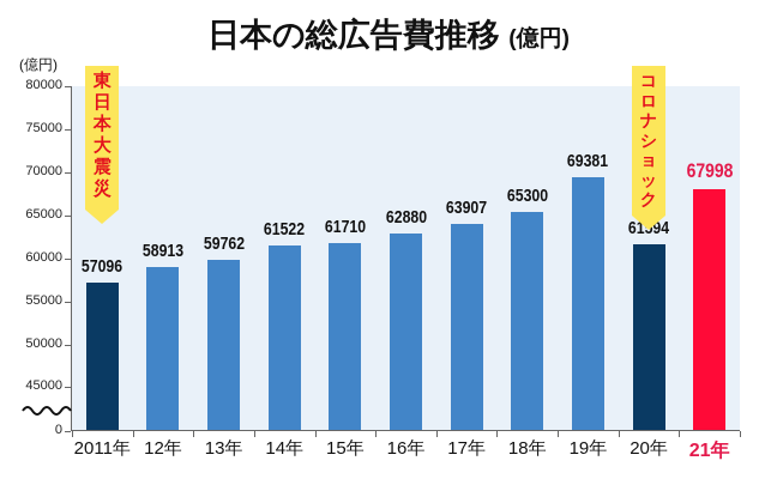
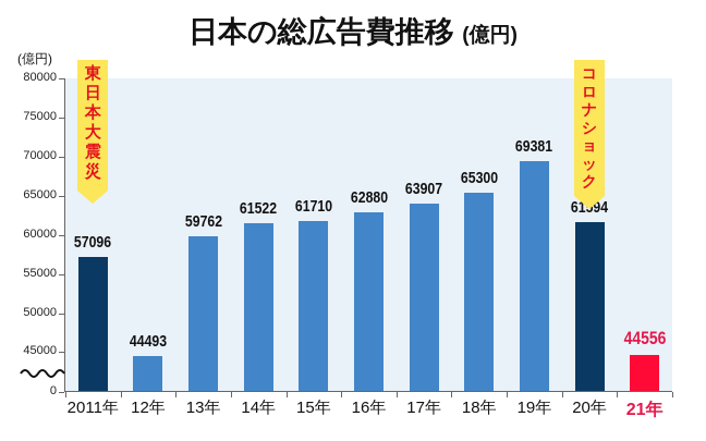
12年: 58913 -> 44493
21年: 67998 -> 44556
